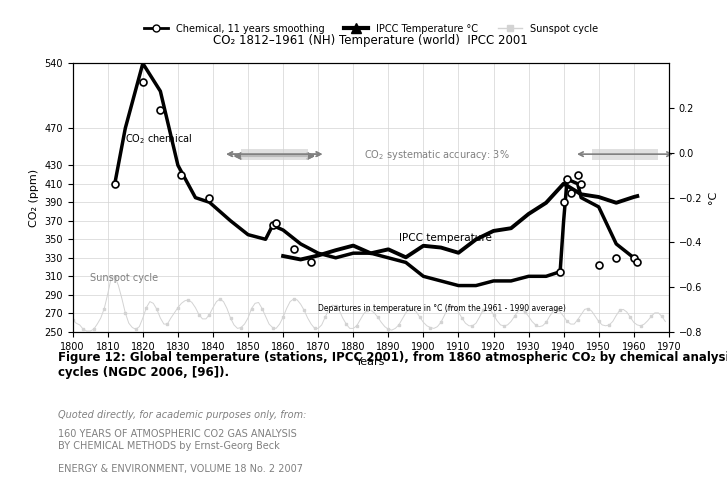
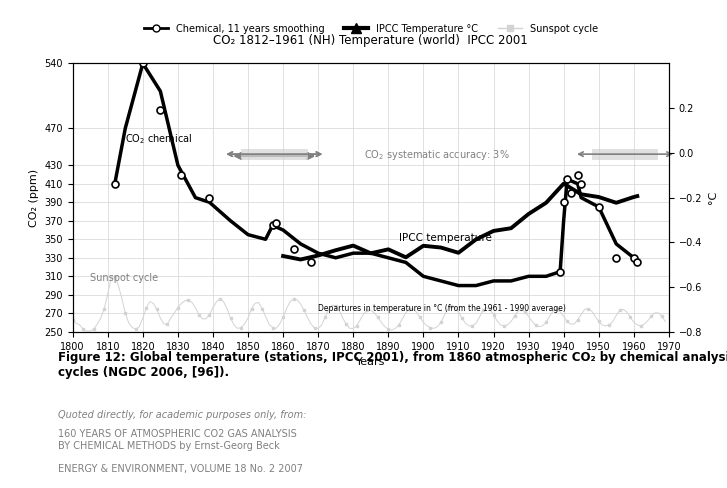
Chemical, 11 years smoothing/1820: 520 -> 540
Chemical, 11 years smoothing/1950: 322 -> 385
